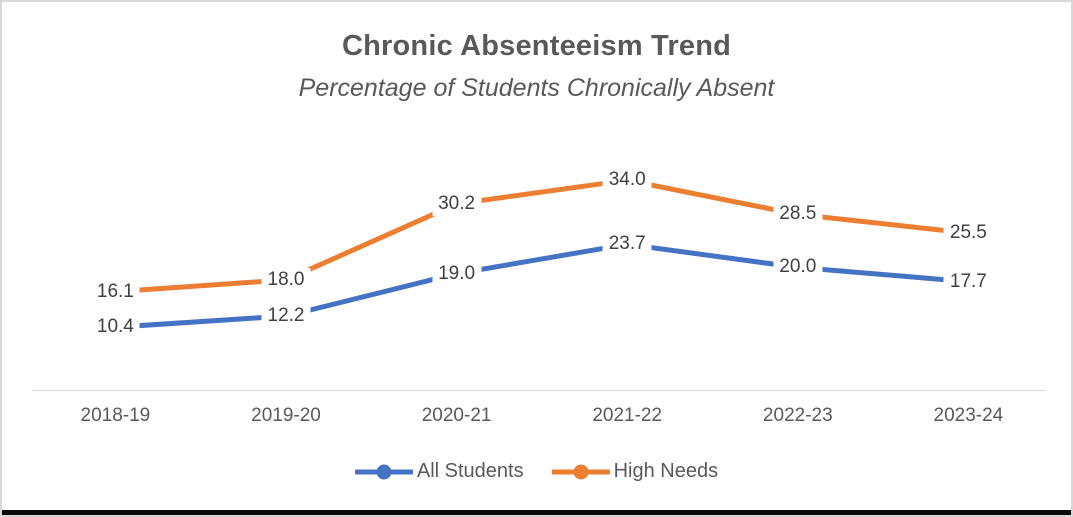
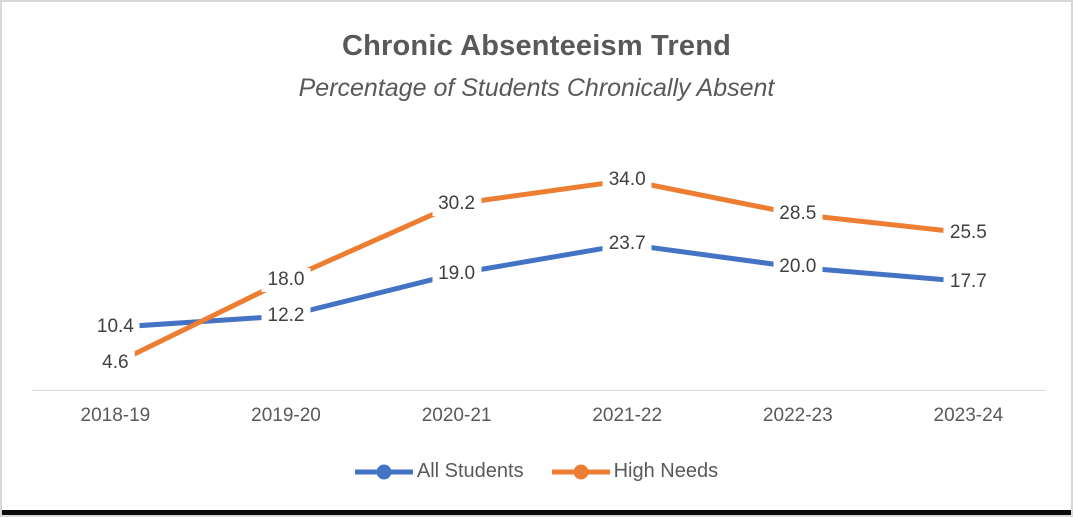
High Needs/2018-19: 16.1 -> 4.6
